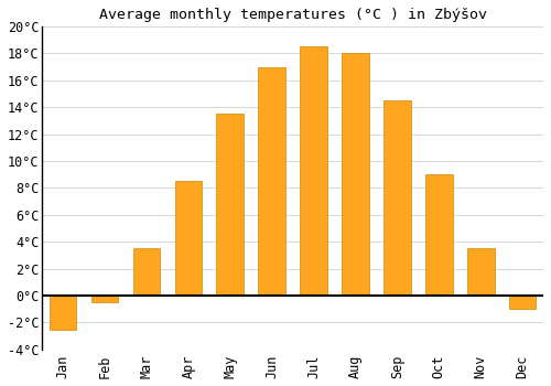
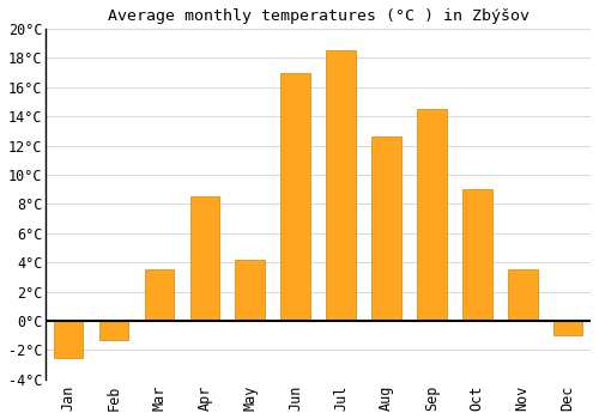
Feb: -0.5°C -> -1.3°C
May: 13.5°C -> 4.2°C
Aug: 18.0°C -> 12.6°C
